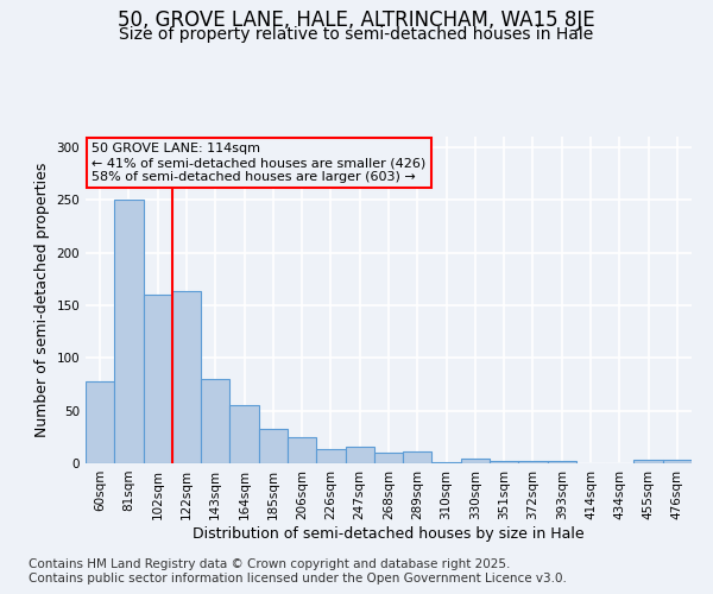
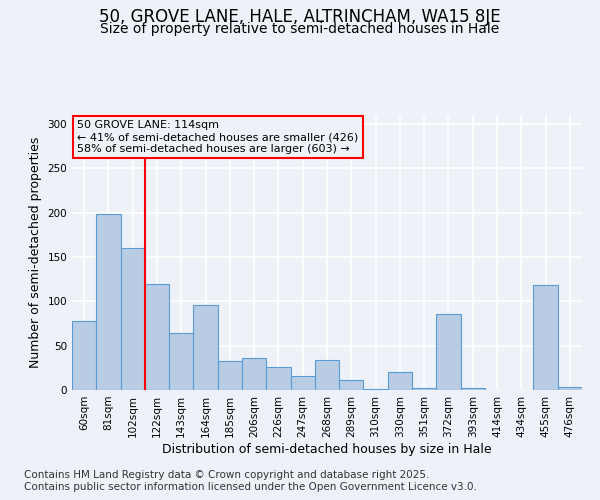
81sqm: 250 -> 198
122sqm: 163 -> 120
143sqm: 80 -> 64
164sqm: 55 -> 96
206sqm: 25 -> 36
226sqm: 14 -> 26
268sqm: 10 -> 34
330sqm: 5 -> 20
372sqm: 2 -> 86
455sqm: 3 -> 118
